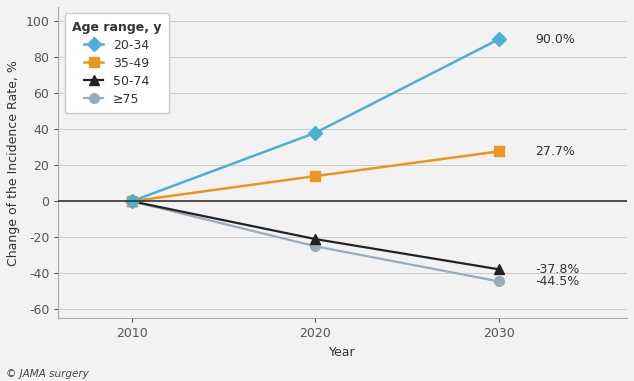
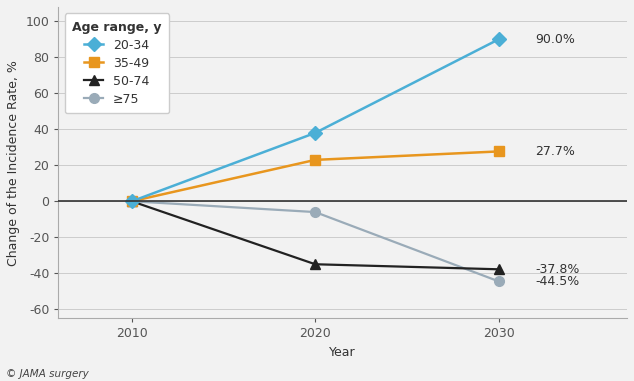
35-49/2020: 14 -> 23
50-74/2020: -21 -> -35
≥75/2020: -25 -> -6
